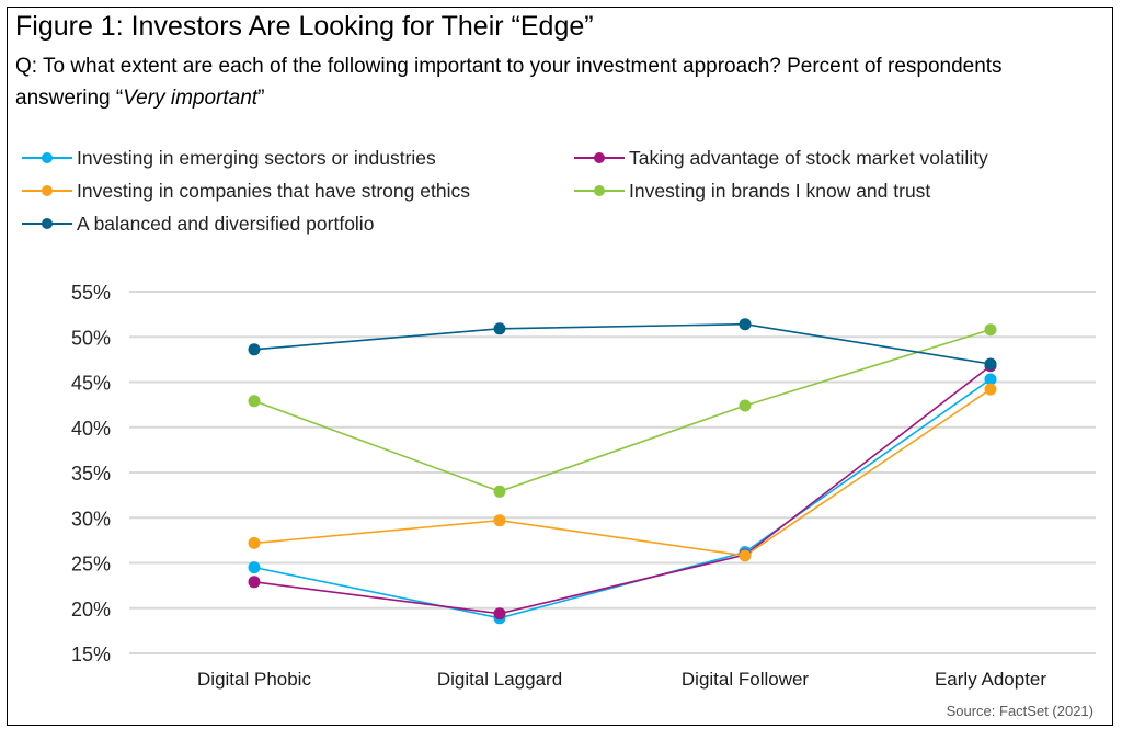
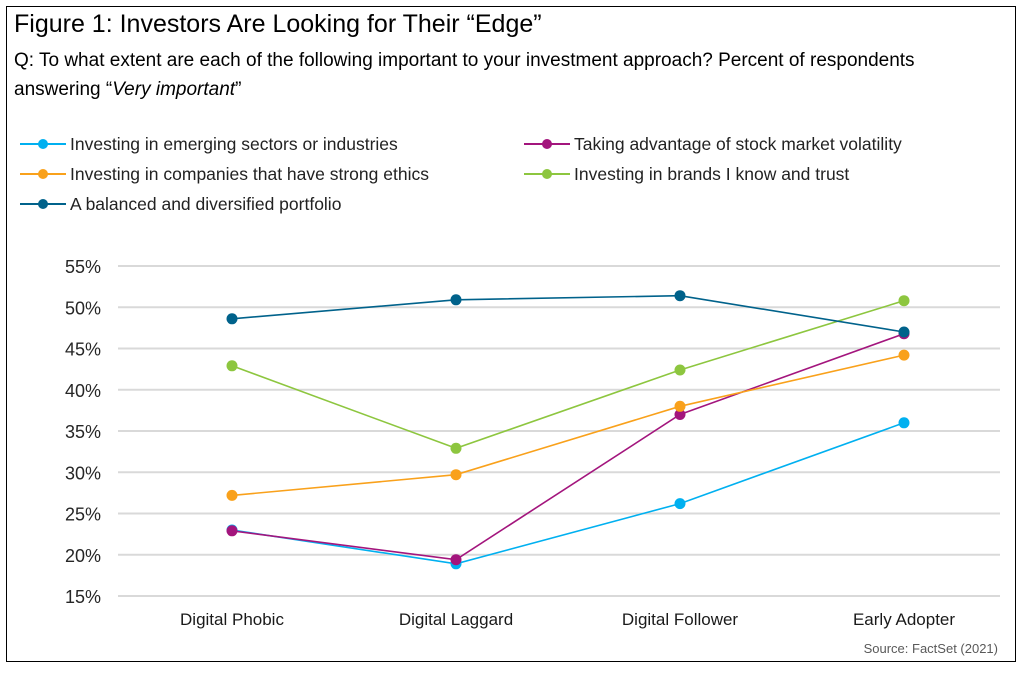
Investing in emerging sectors or industries/Digital Phobic: 24% -> 23%
Taking advantage of stock market volatility/Digital Follower: 26% -> 37%
Investing in companies that have strong ethics/Digital Follower: 26% -> 38%
Investing in emerging sectors or industries/Early Adopter: 45% -> 36%
